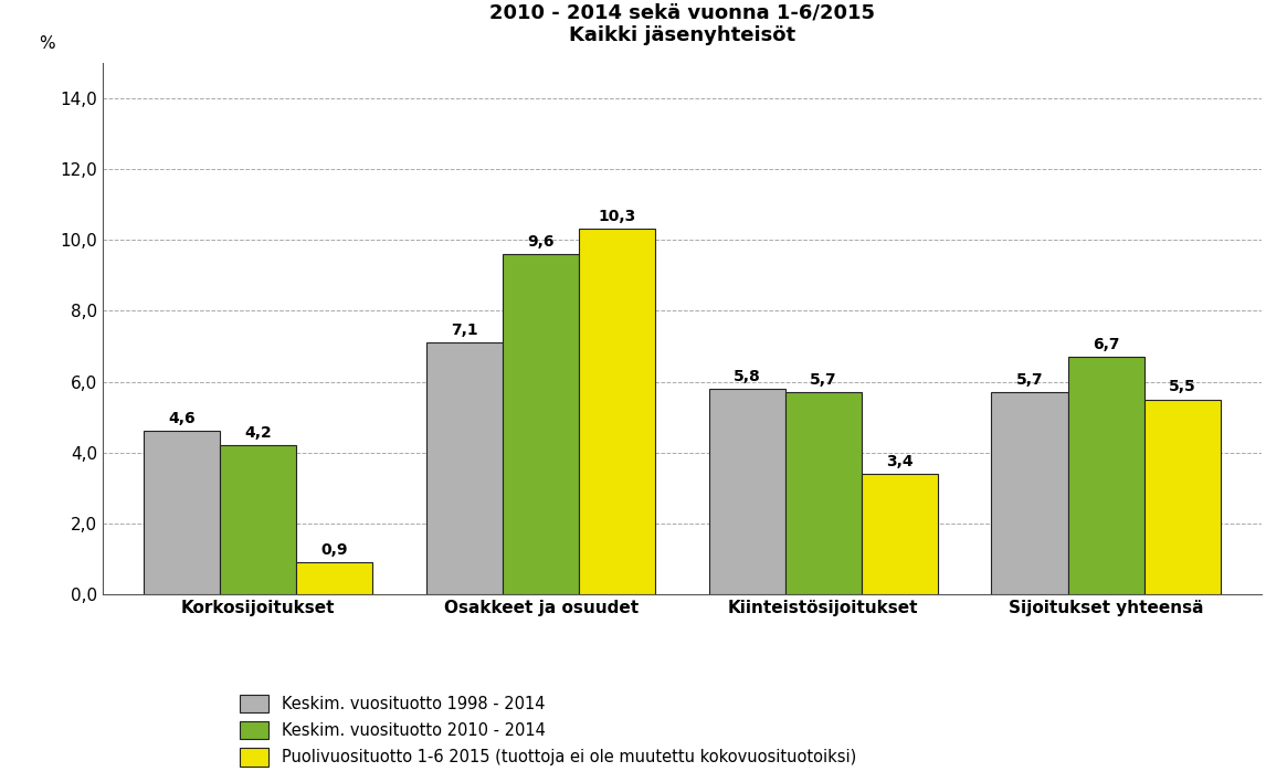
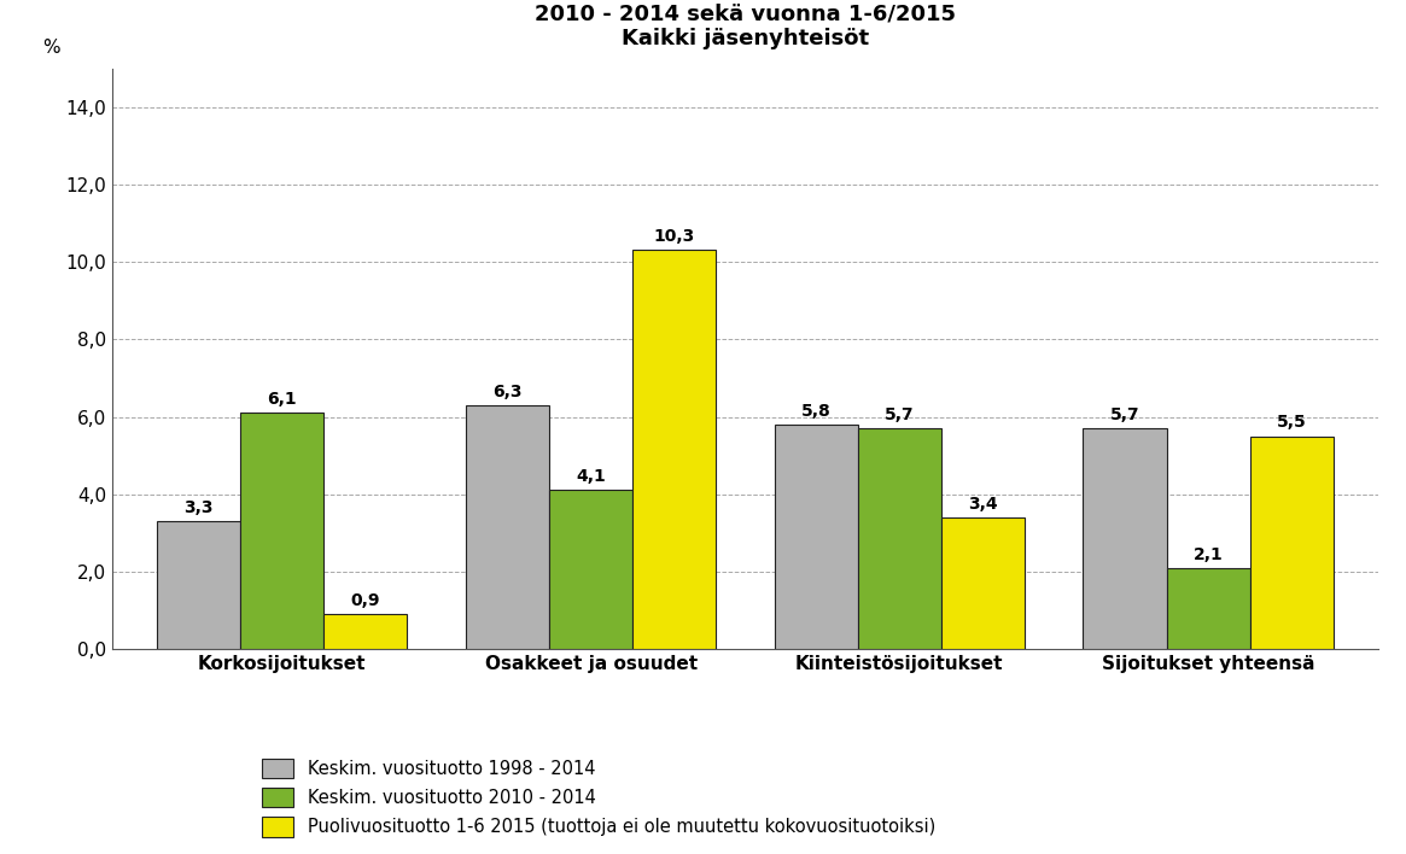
Keskim. vuosituotto 1998 - 2014/Korkosijoitukset: 4,6 -> 3,3
Keskim. vuosituotto 2010 - 2014/Korkosijoitukset: 4,2 -> 6,1
Keskim. vuosituotto 1998 - 2014/Osakkeet ja osuudet: 7,1 -> 6,3
Keskim. vuosituotto 2010 - 2014/Osakkeet ja osuudet: 9,6 -> 4,1
Keskim. vuosituotto 2010 - 2014/Sijoitukset yhteensä: 6,7 -> 2,1
